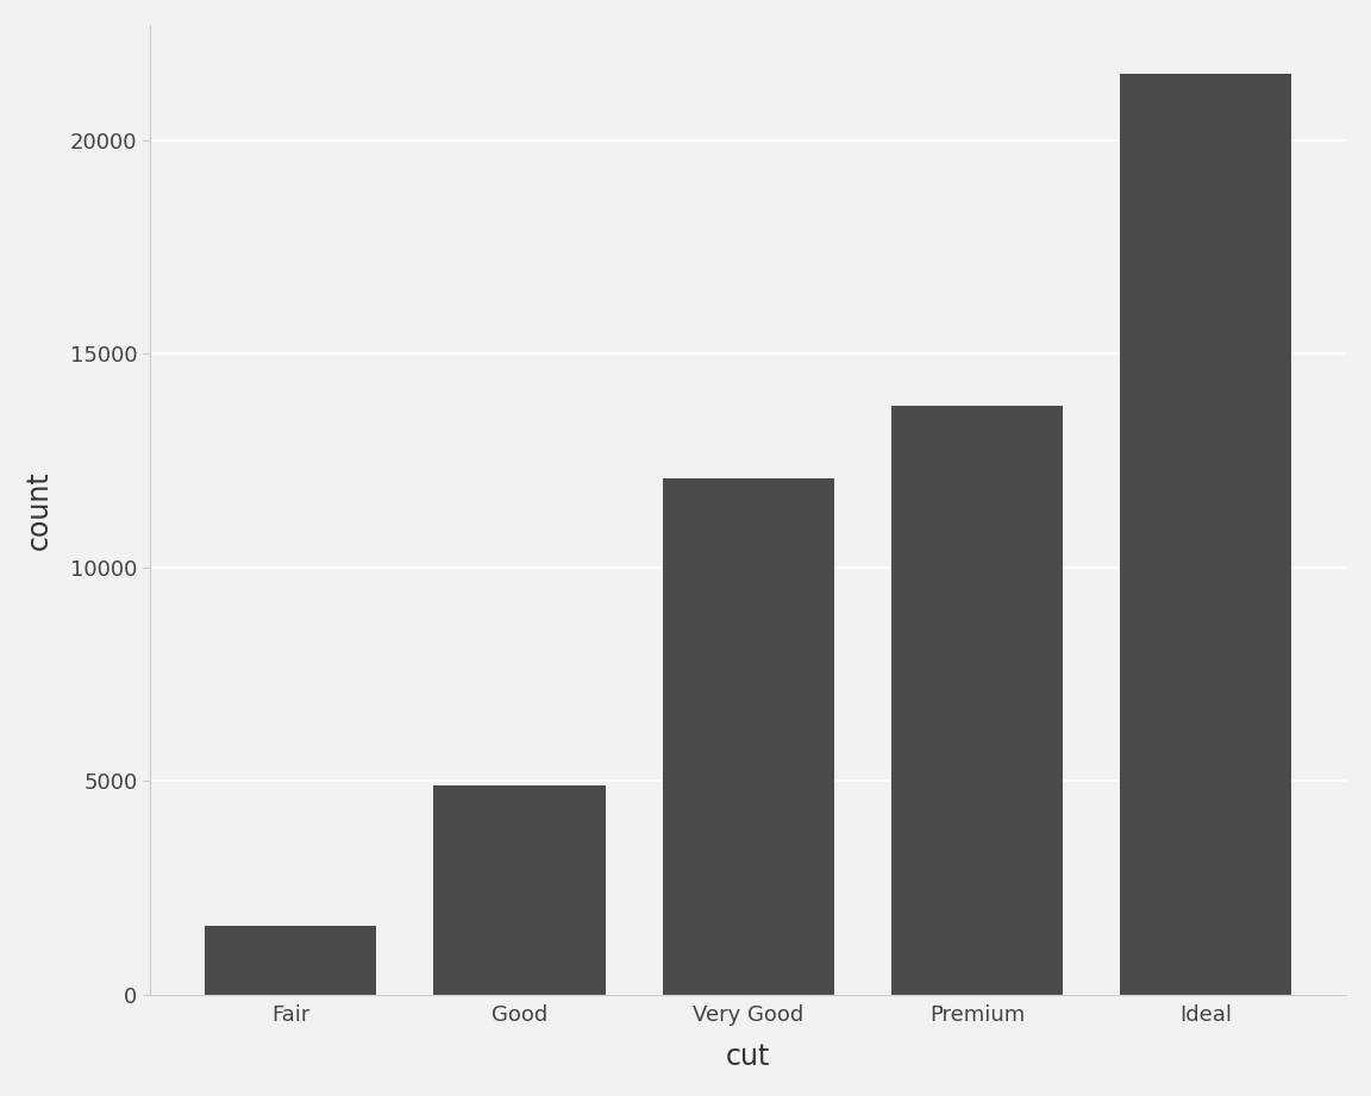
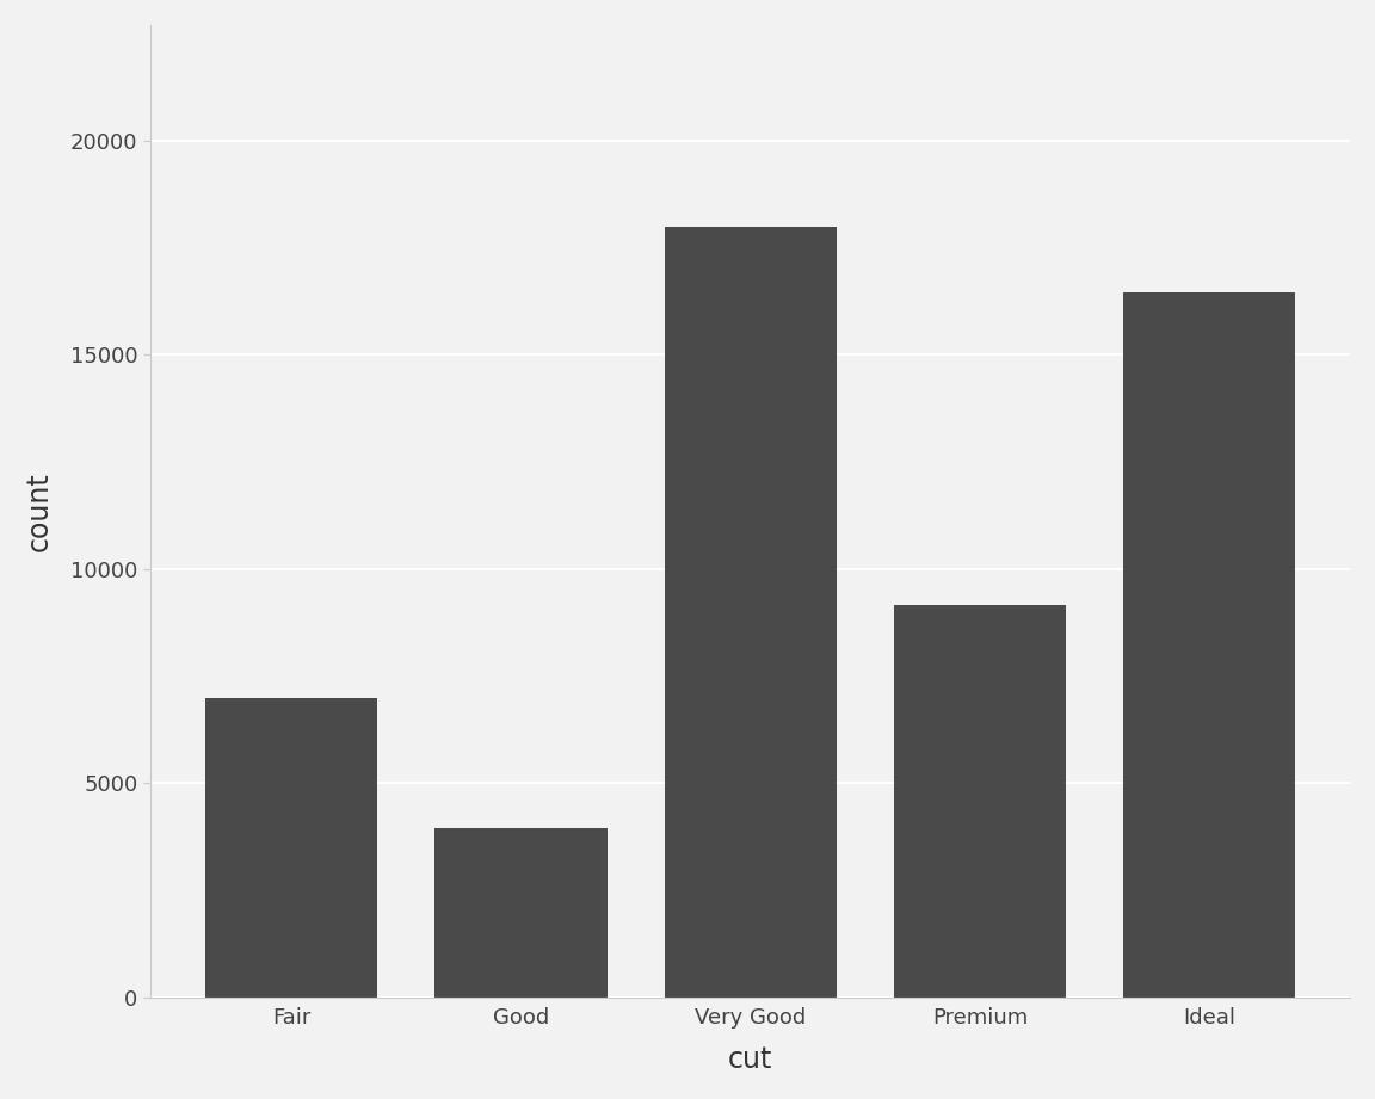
Fair: 1610 -> 7000
Good: 4910 -> 3950
Very Good: 12080 -> 18000
Premium: 13790 -> 9150
Ideal: 21550 -> 16450
